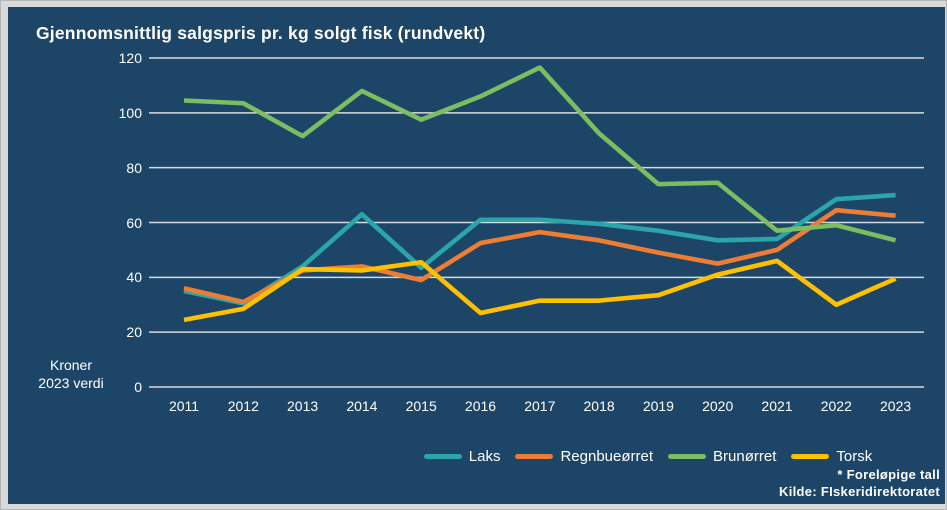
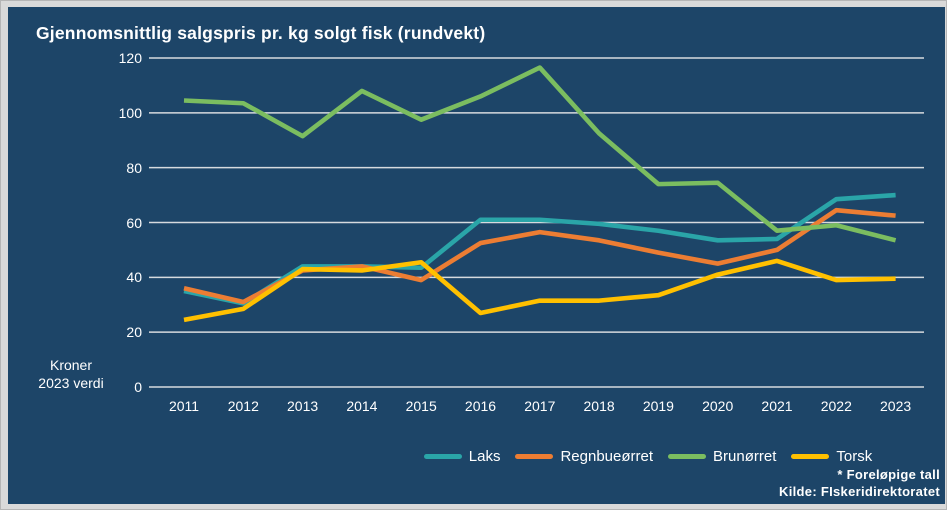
Laks/2014: 63 -> 44
Torsk/2022: 30 -> 39
